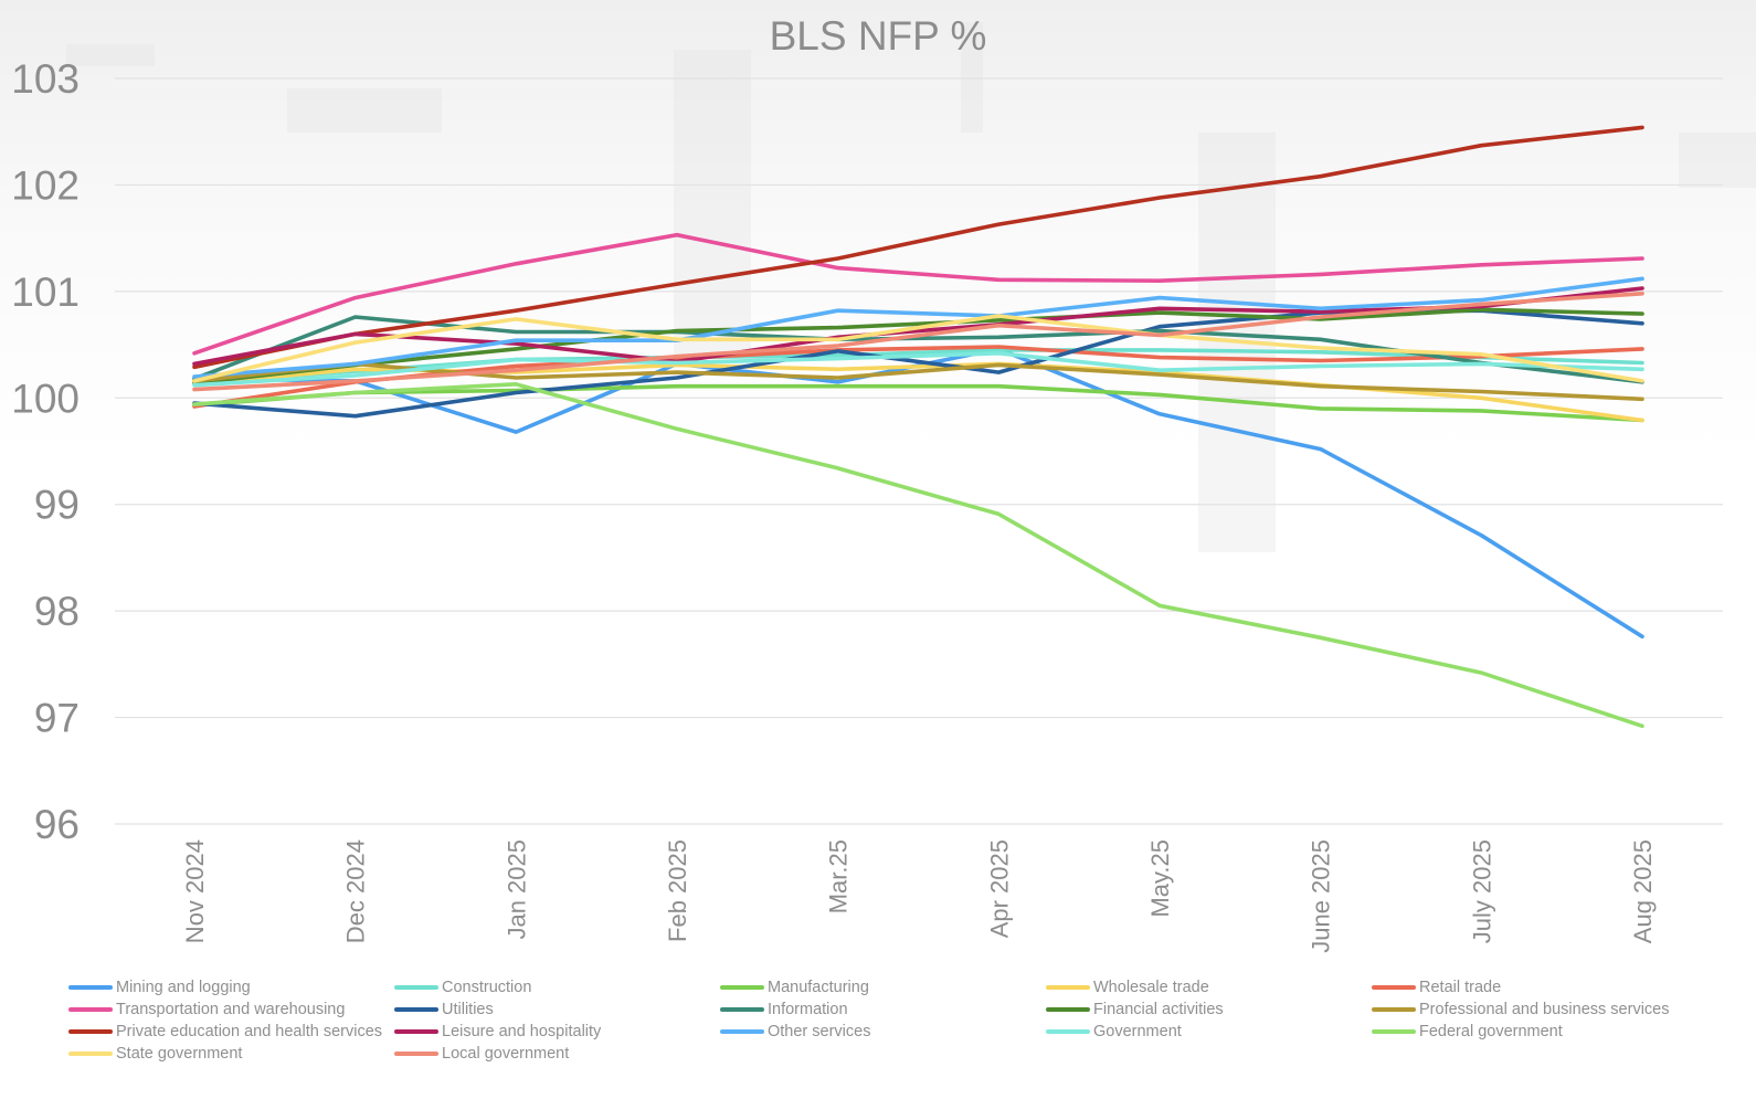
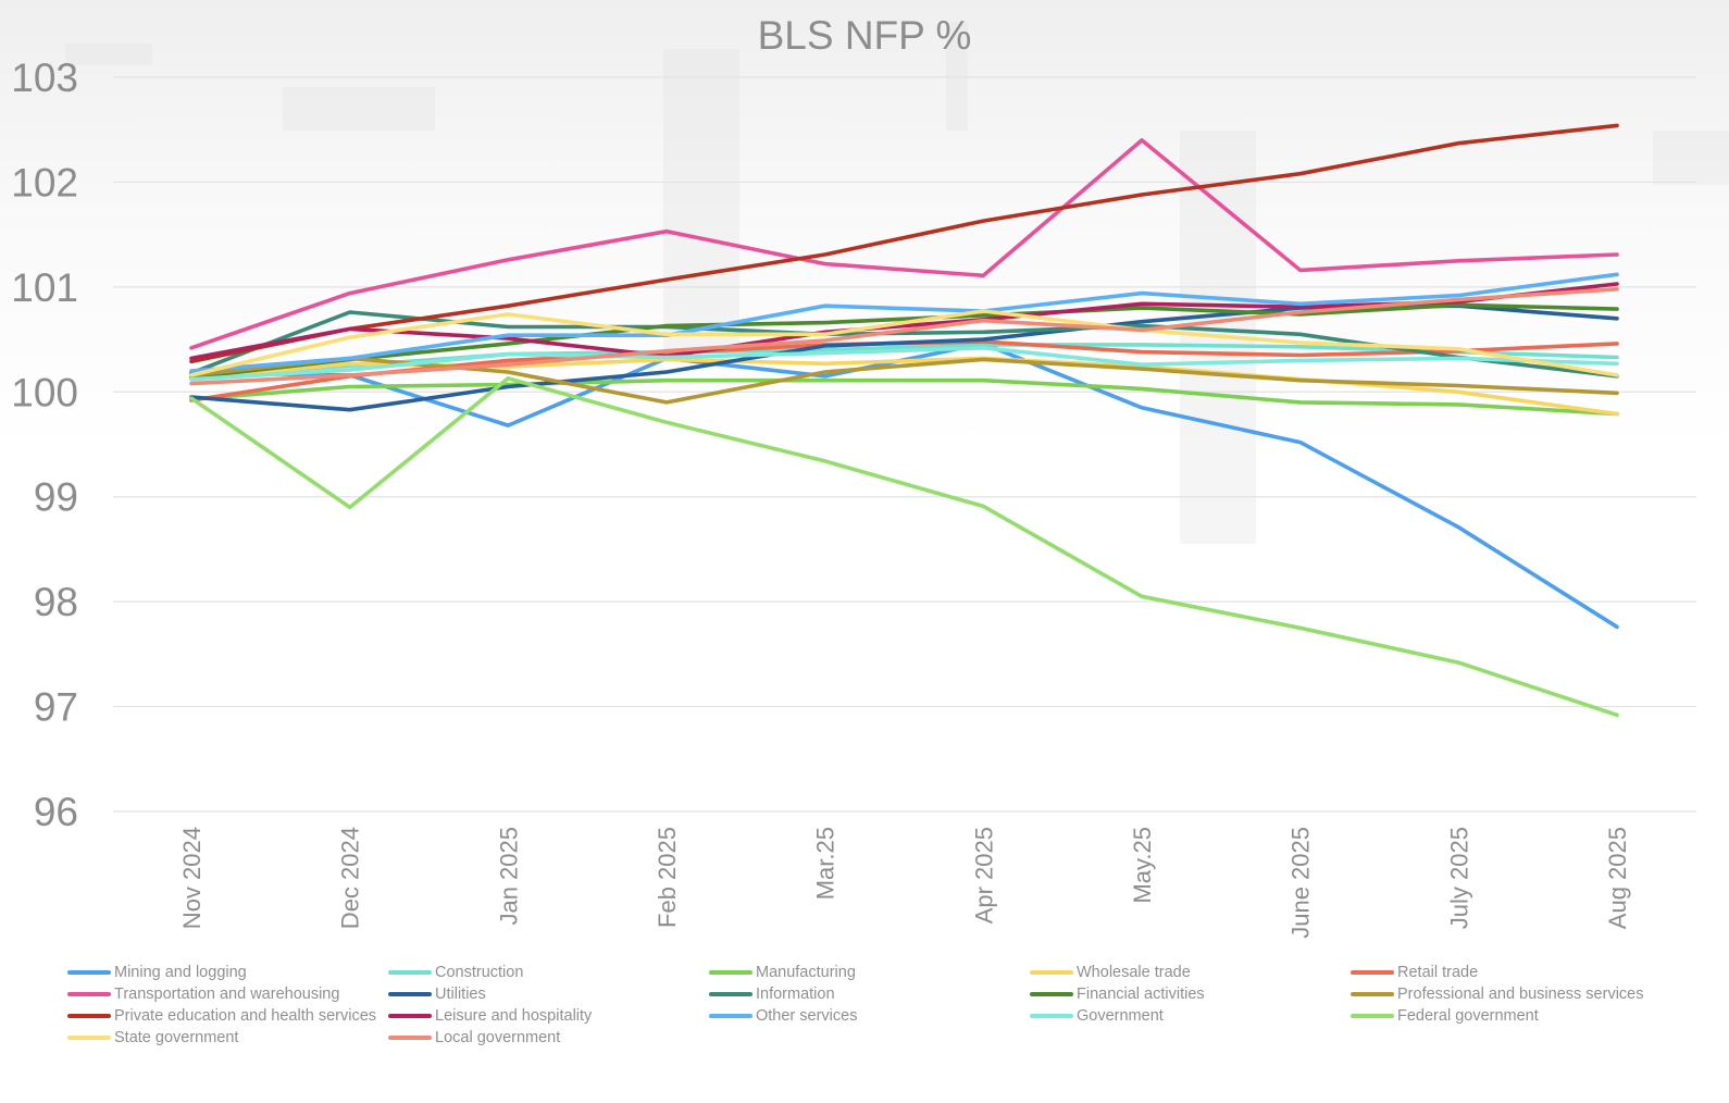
Federal government/Dec 2024: 100.0 -> 98.9
Professional and business services/Feb 2025: 100.2 -> 99.9
Utilities/Apr 2025: 100.2 -> 100.5
Transportation and warehousing/May.25: 101.1 -> 102.4
